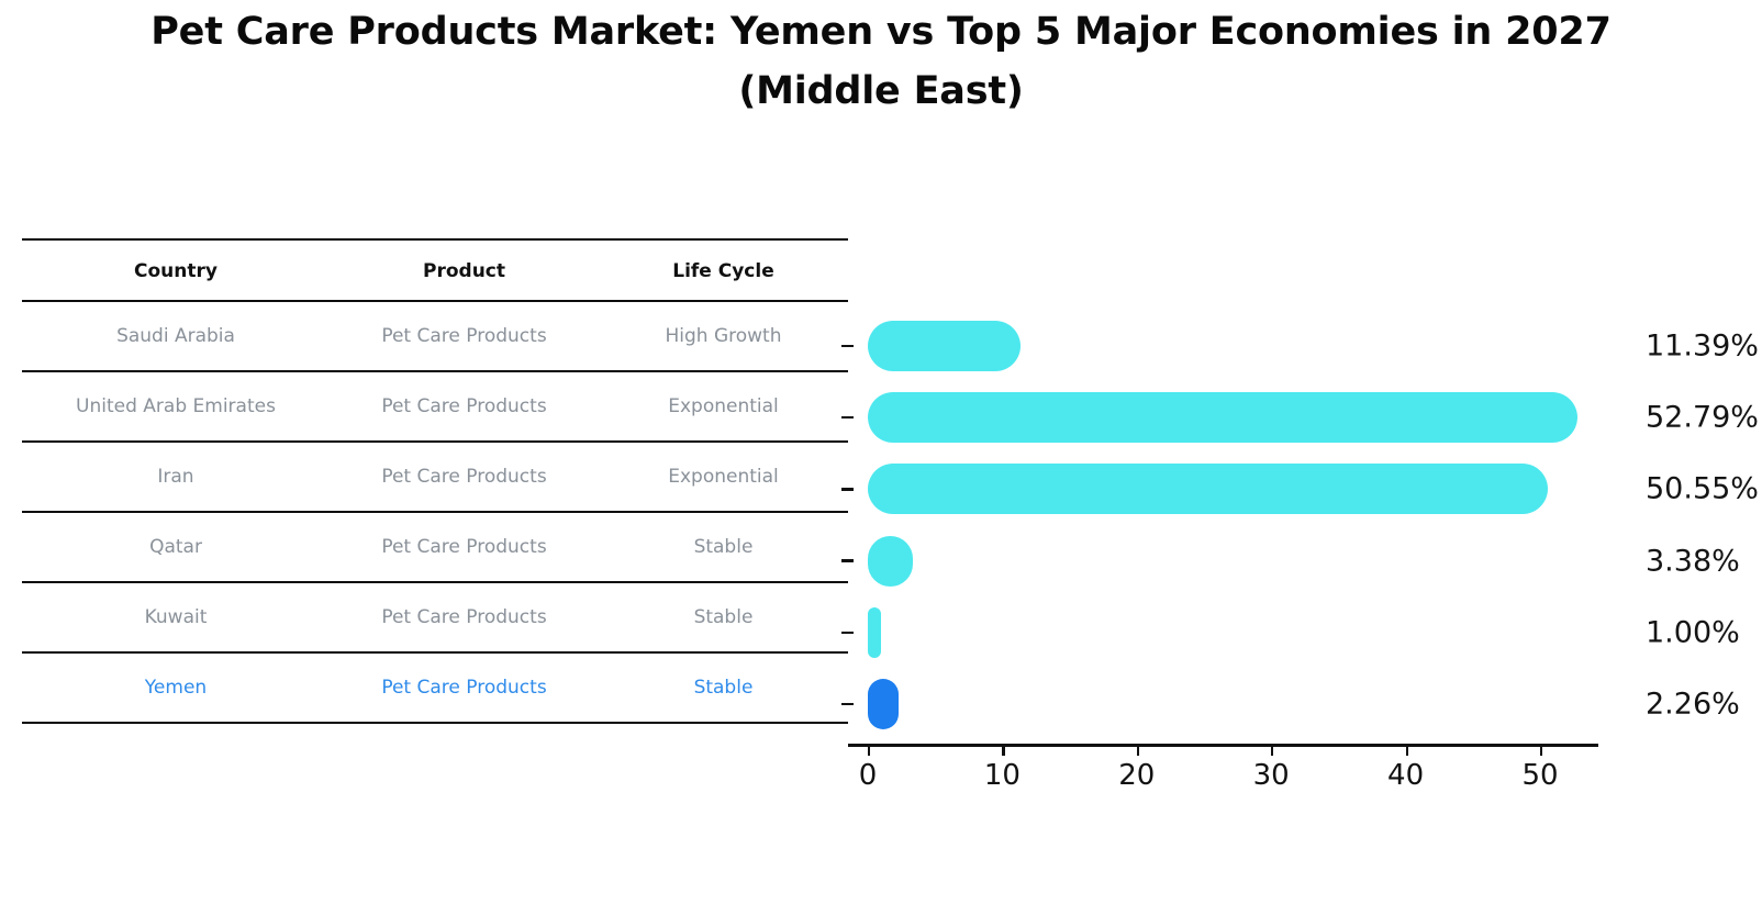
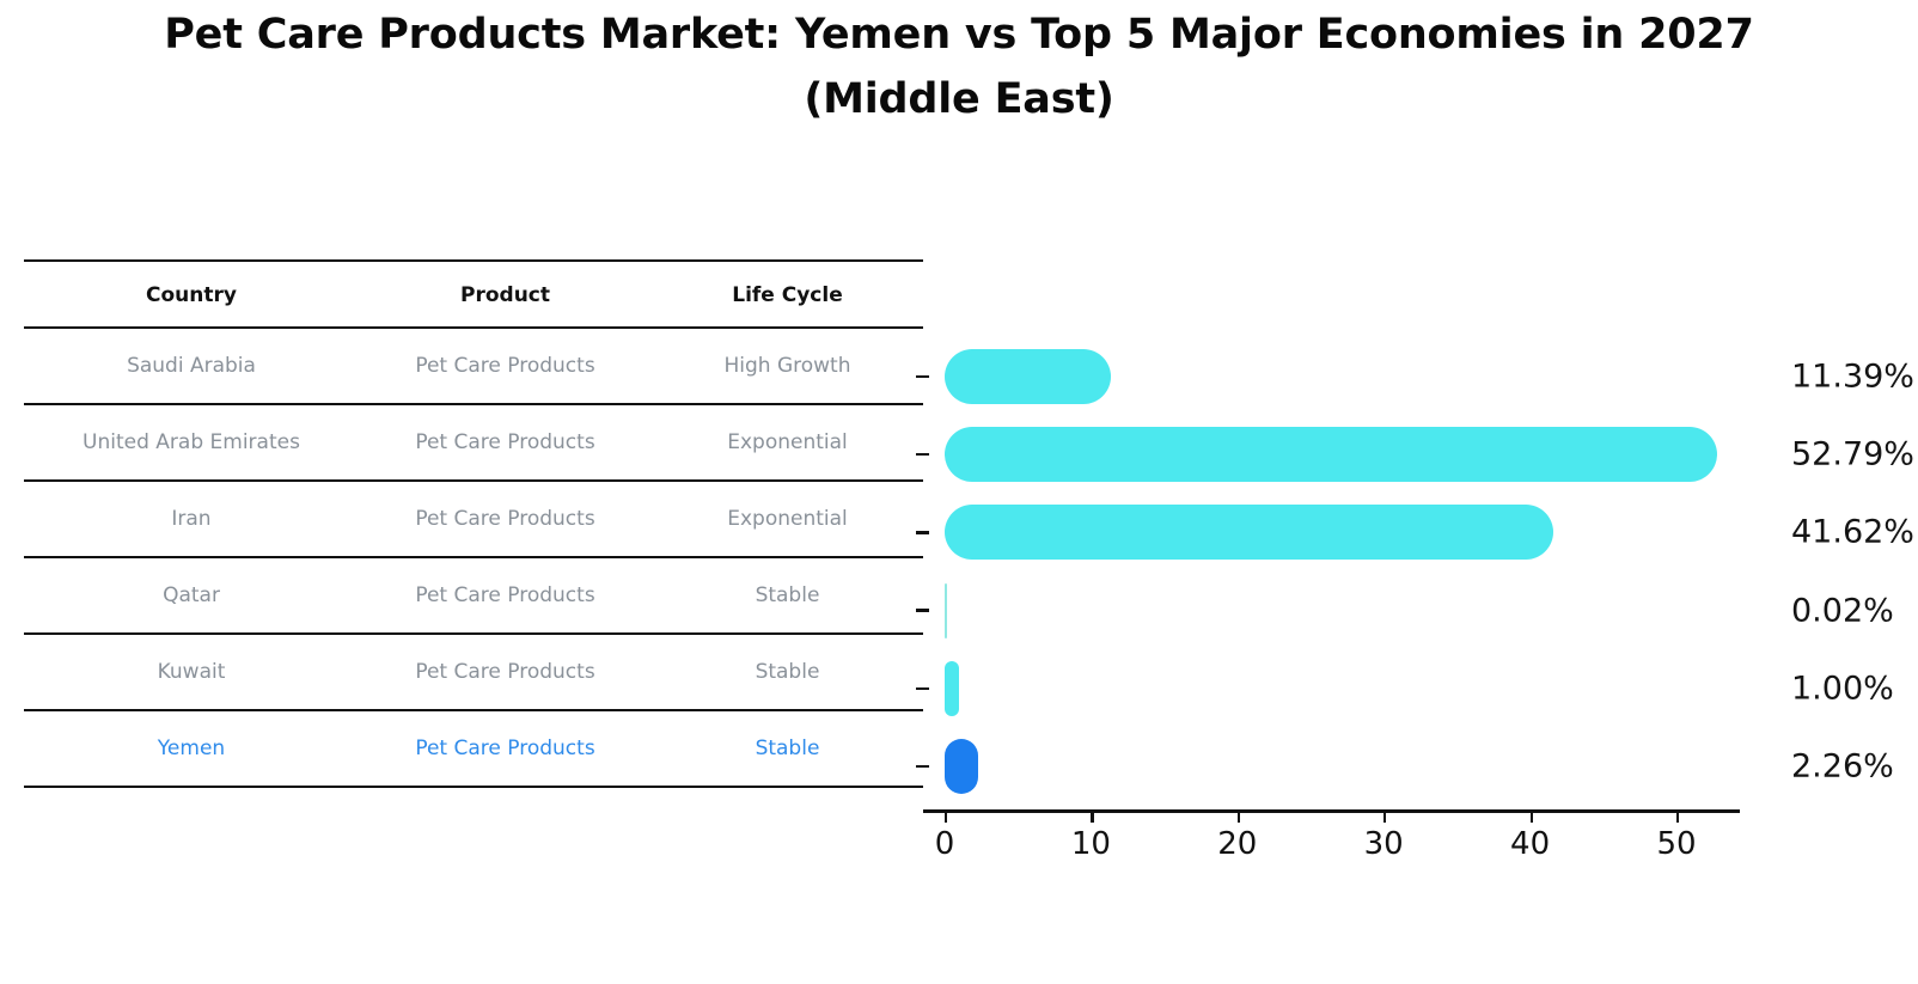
Iran: 50.55% -> 41.62%
Qatar: 3.38% -> 0.02%
